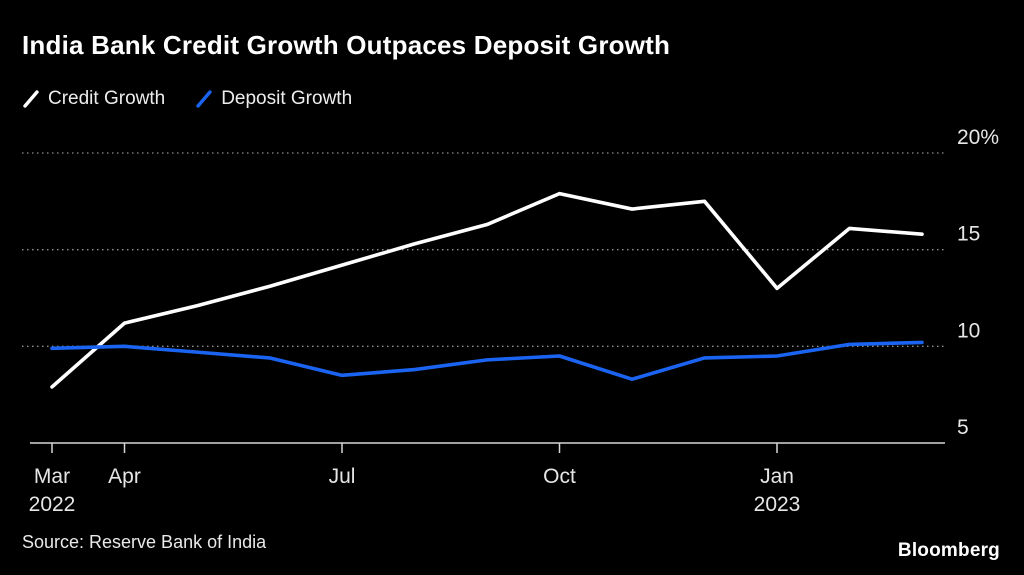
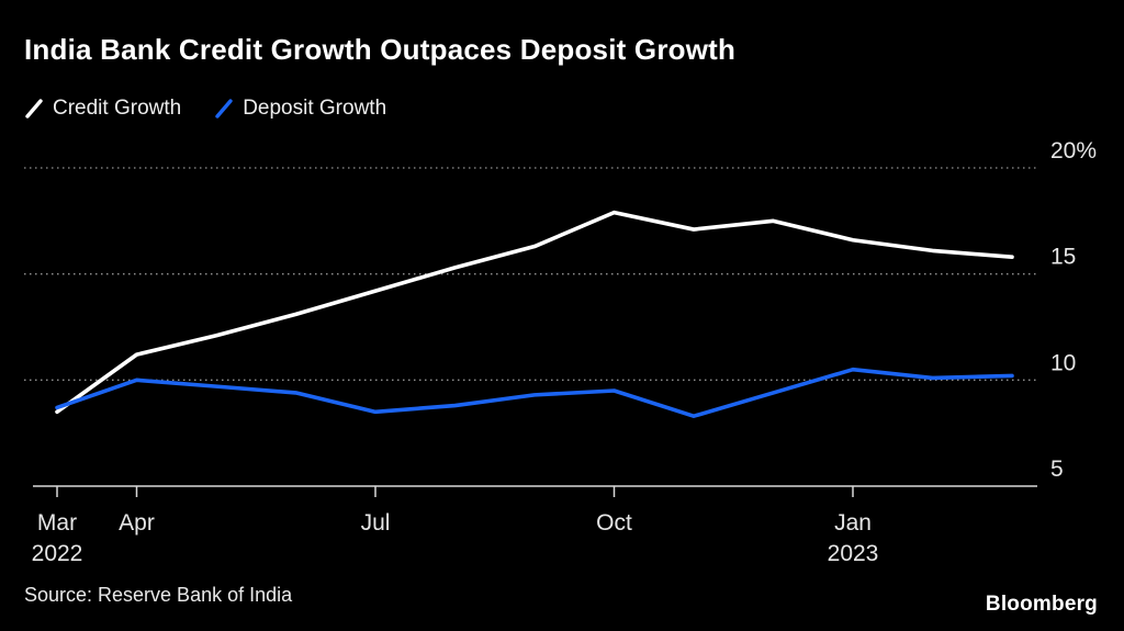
Credit Growth/Mar 2022: 7.9% -> 8.5%
Deposit Growth/Mar 2022: 9.9% -> 8.7%
Credit Growth/Jan 2023: 13.0% -> 16.6%
Deposit Growth/Jan 2023: 9.5% -> 10.5%
